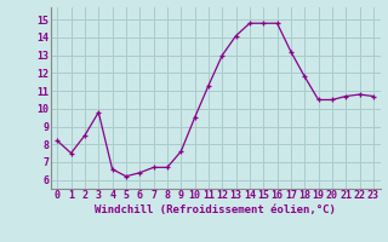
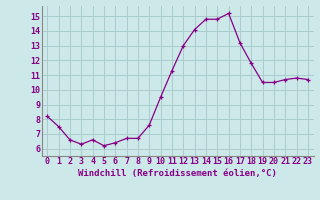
2: 8.5 -> 6.6
3: 9.8 -> 6.3
16: 14.8 -> 15.2
